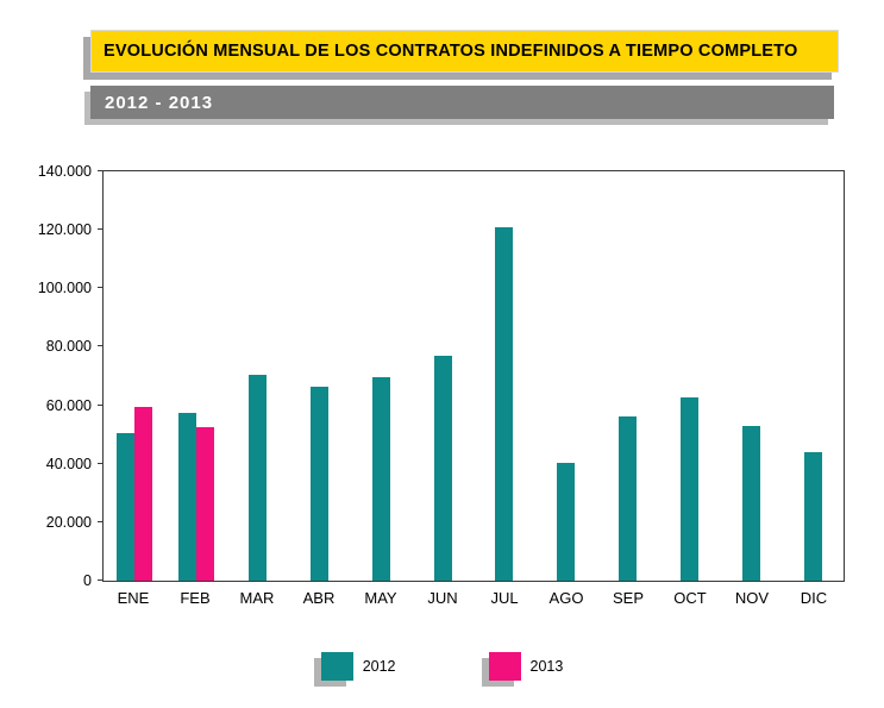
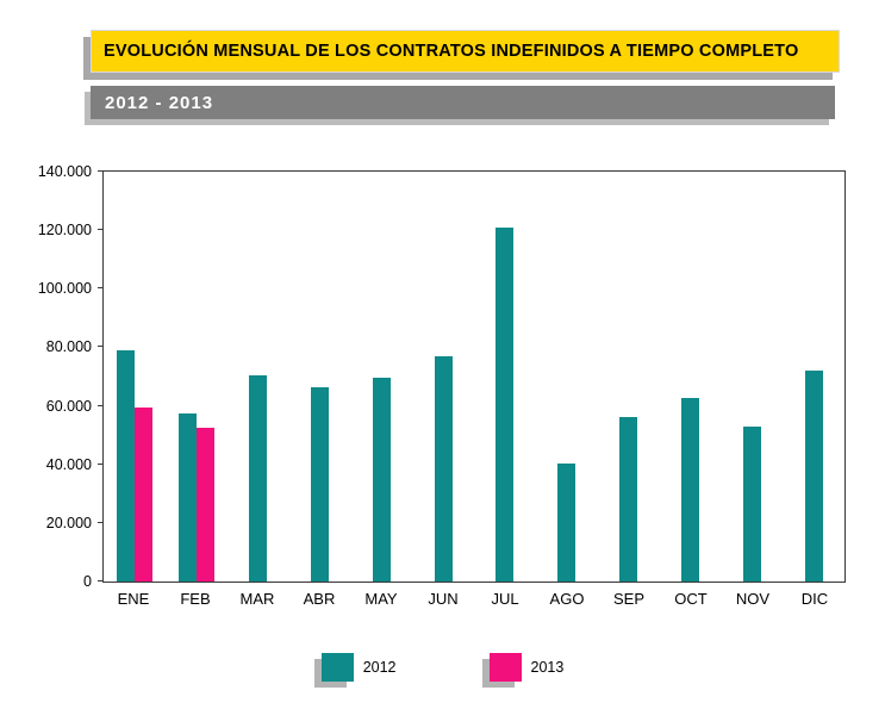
2012/ENE: 50000 -> 79000
2012/DIC: 44000 -> 72000
